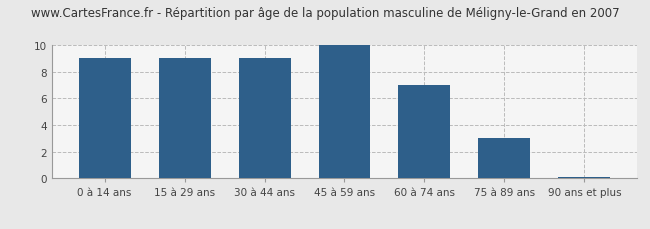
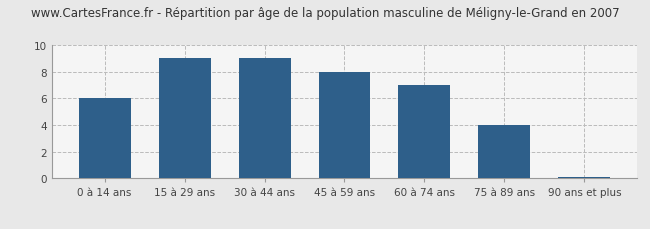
0 à 14 ans: 9.0 -> 6.0
45 à 59 ans: 10.0 -> 8.0
75 à 89 ans: 3.0 -> 4.0
